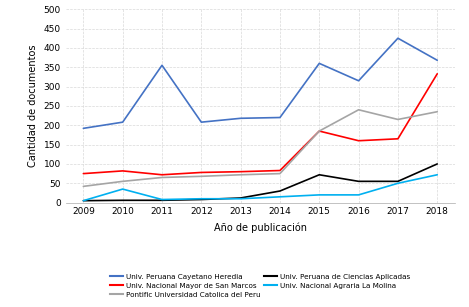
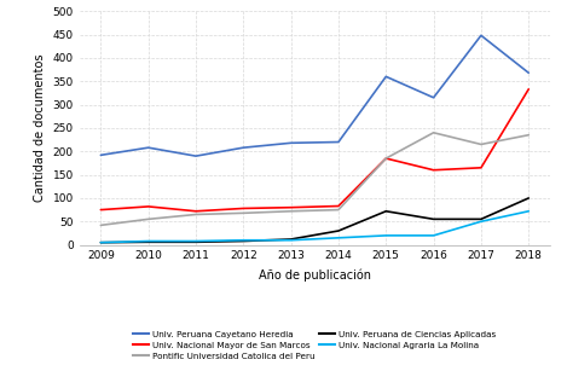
Univ. Nacional Agraria La Molina/2010: 35 -> 8
Univ. Peruana Cayetano Heredia/2011: 355 -> 190
Univ. Peruana Cayetano Heredia/2017: 425 -> 448
